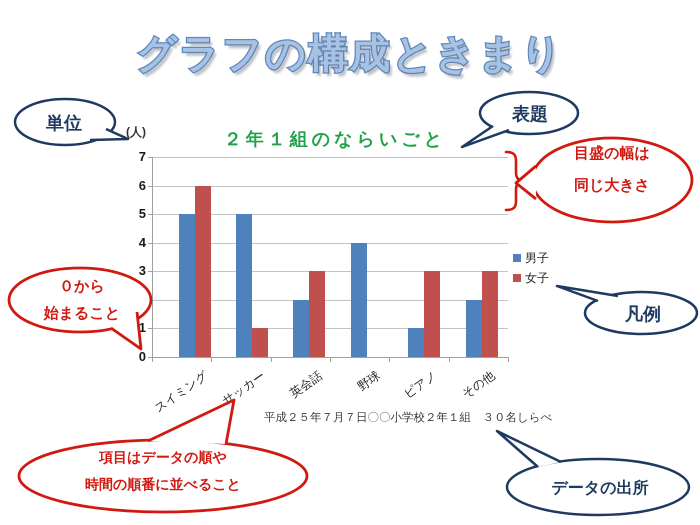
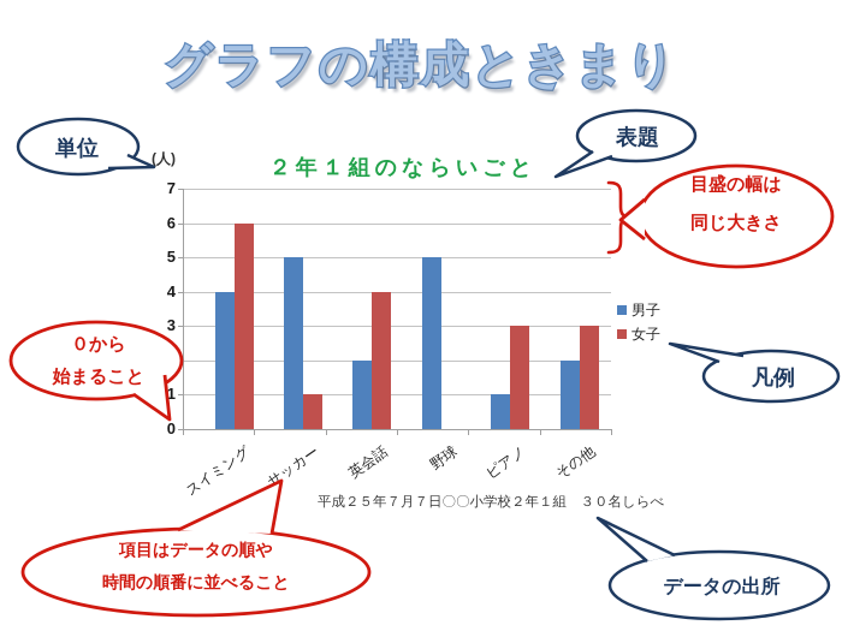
男子/スイミング: 5 -> 4
女子/英会話: 3 -> 4
男子/野球: 4 -> 5
